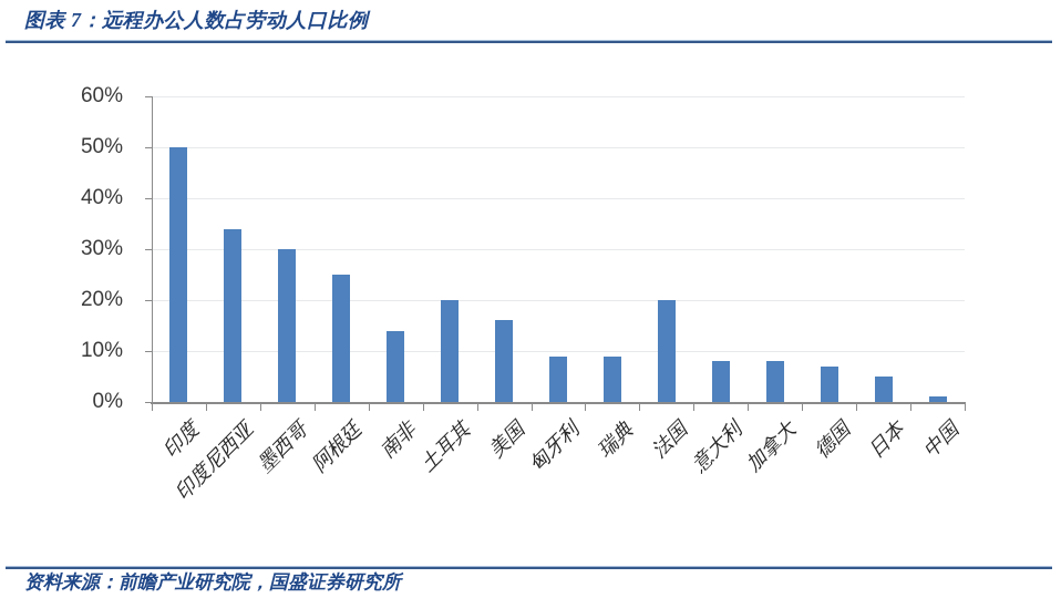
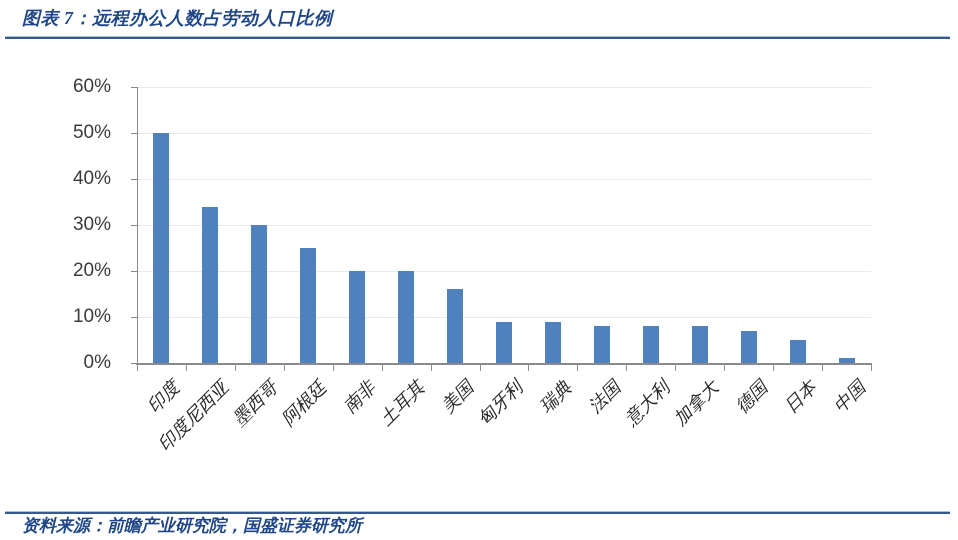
南非: 14% -> 20%
法国: 20% -> 8%
